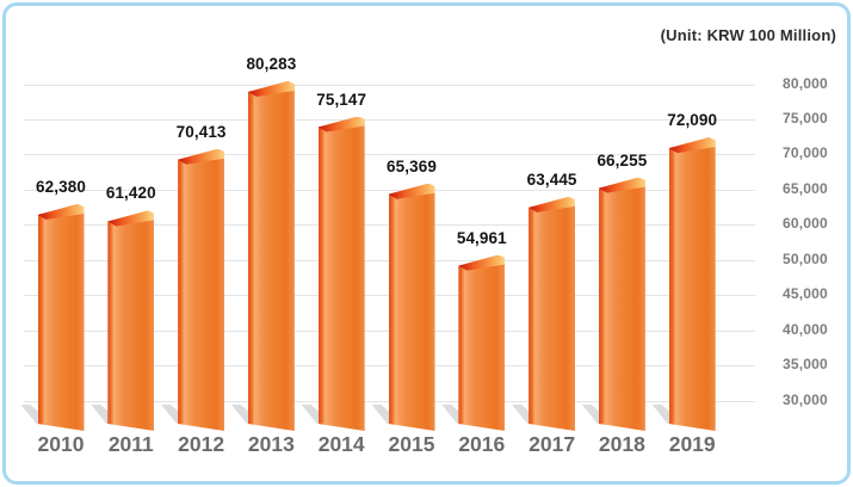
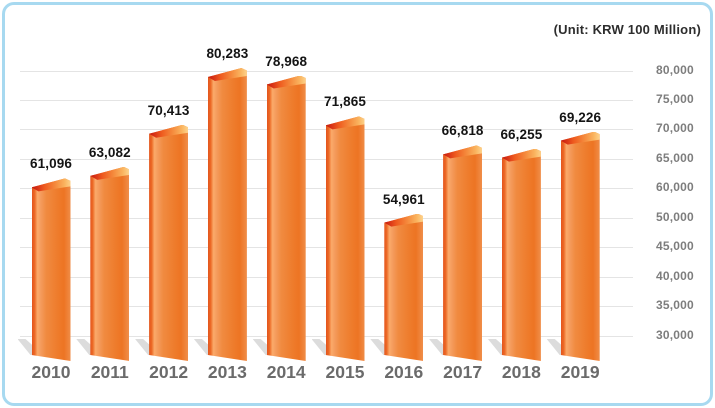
2010: 62,380 -> 61,096
2011: 61,420 -> 63,082
2014: 75,147 -> 78,968
2015: 65,369 -> 71,865
2017: 63,445 -> 66,818
2019: 72,090 -> 69,226
